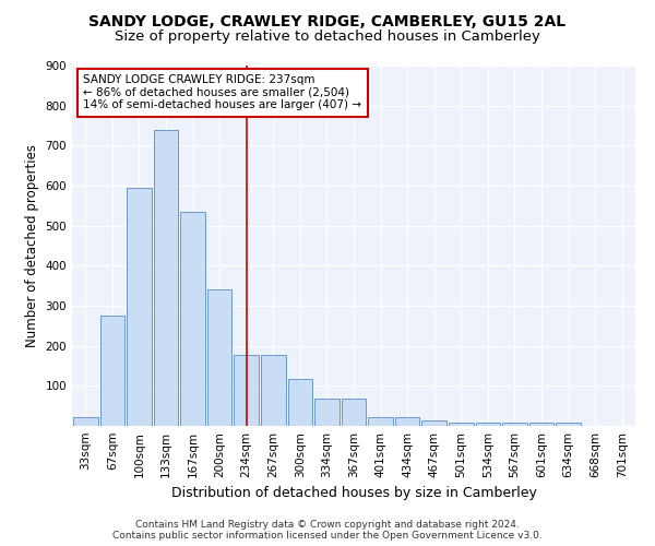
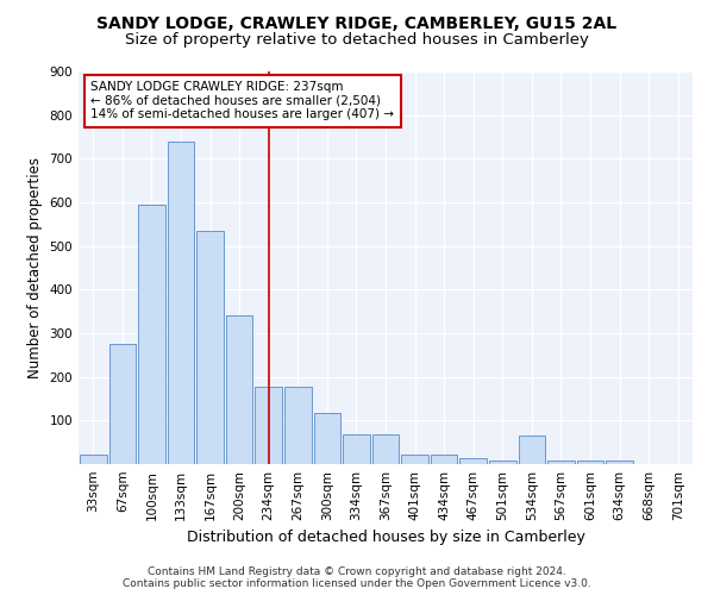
534sqm: 9 -> 65
